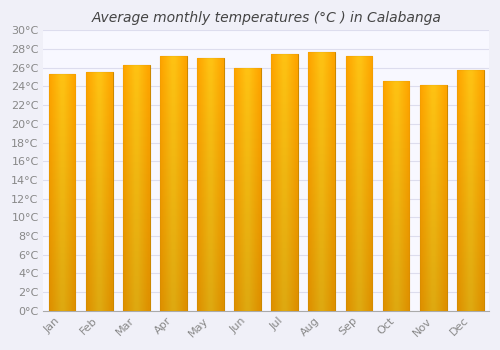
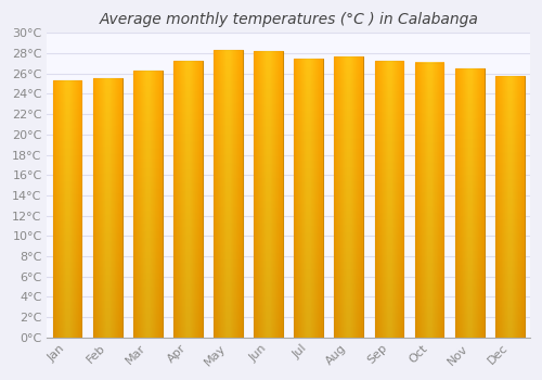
May: 27.0°C -> 28.3°C
Jun: 26.0°C -> 28.2°C
Oct: 24.6°C -> 27.1°C
Nov: 24.2°C -> 26.5°C
